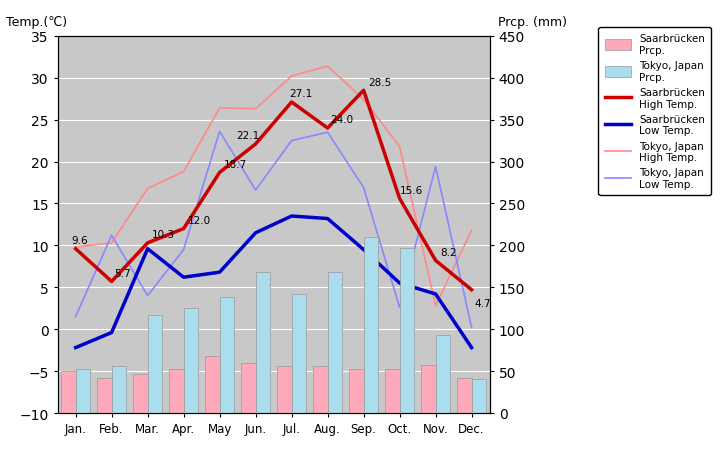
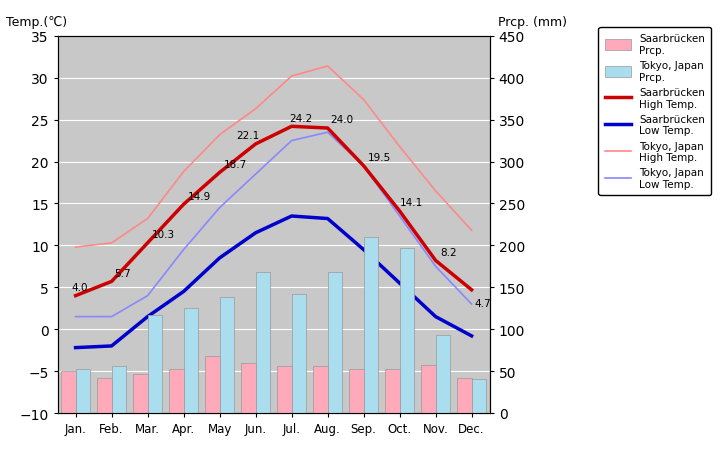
Saarbrücken High Temp./Jan.: 9.6 -> 4.0
Saarbrücken Low Temp./Feb.: -0.4 -> -2.0
Tokyo, Japan Low Temp./Feb.: 11.2 -> 1.5
Saarbrücken Low Temp./Mar.: 9.6 -> 1.5
Tokyo, Japan High Temp./Mar.: 16.8 -> 13.2
Saarbrücken High Temp./Apr.: 12.0 -> 14.9
Saarbrücken Low Temp./Apr.: 6.2 -> 4.5
Saarbrücken Low Temp./May: 6.8 -> 8.5
Tokyo, Japan High Temp./May: 26.4 -> 23.2
Tokyo, Japan Low Temp./May: 23.6 -> 14.5
Tokyo, Japan Low Temp./Jun.: 16.6 -> 18.5
Saarbrücken High Temp./Jul.: 27.1 -> 24.2
Saarbrücken High Temp./Sep.: 28.5 -> 19.5
Tokyo, Japan Low Temp./Sep.: 16.9 -> 19.5
Saarbrücken High Temp./Oct.: 15.6 -> 14.1
Tokyo, Japan Low Temp./Oct.: 2.6 -> 13.5
Saarbrücken Low Temp./Nov.: 4.2 -> 1.5
Tokyo, Japan High Temp./Nov.: 2.8 -> 16.5
Tokyo, Japan Low Temp./Nov.: 19.4 -> 7.5
Saarbrücken Low Temp./Dec.: -2.2 -> -0.8
Tokyo, Japan Low Temp./Dec.: 0.2 -> 3.0
